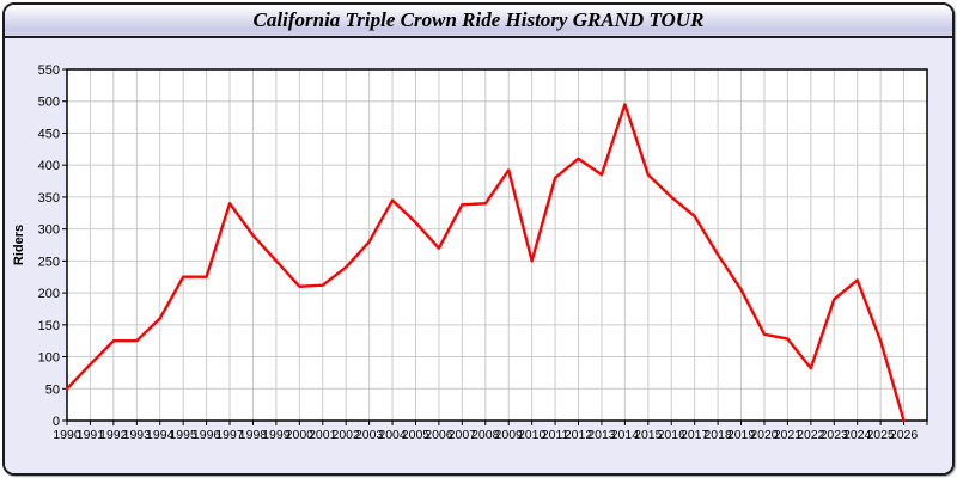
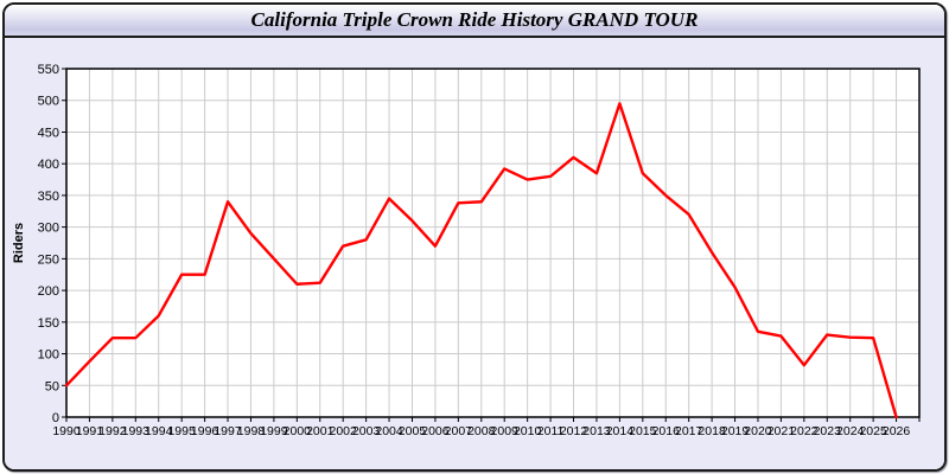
2002: 240 -> 270
2010: 250 -> 380
2023: 190 -> 130
2024: 220 -> 130
